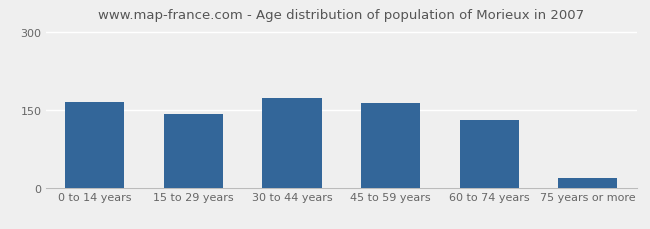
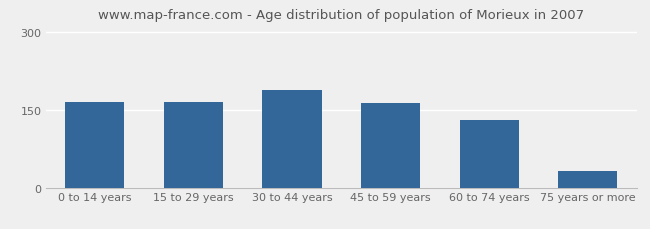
15 to 29 years: 142 -> 164
30 to 44 years: 172 -> 188
75 years or more: 18 -> 32
